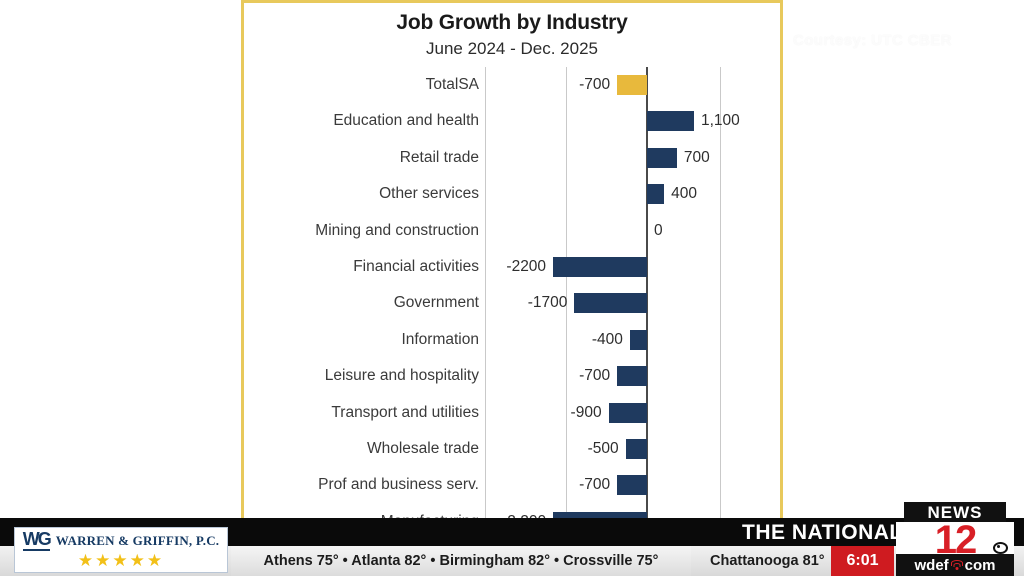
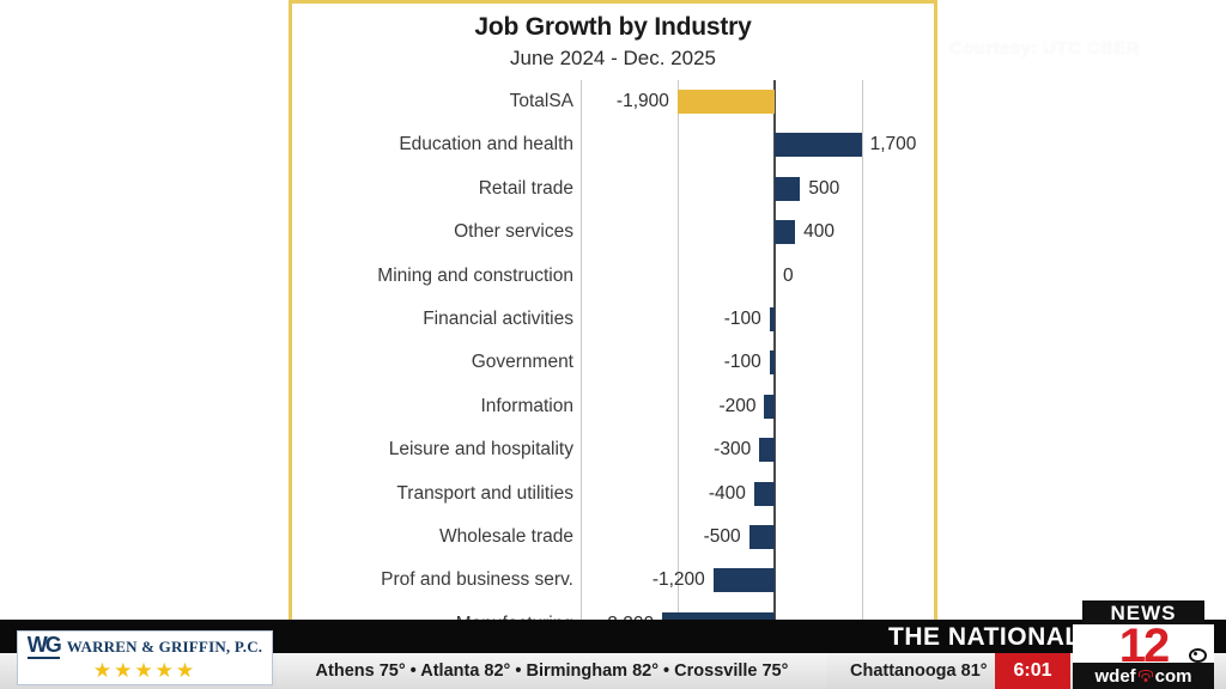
TotalSA: -700 -> -1,900
Education and health: 1,100 -> 1,700
Retail trade: 700 -> 500
Financial activities: -2200 -> -100
Government: -1700 -> -100
Information: -400 -> -200
Leisure and hospitality: -700 -> -300
Transport and utilities: -900 -> -400
Prof and business serv.: -700 -> -1,200
